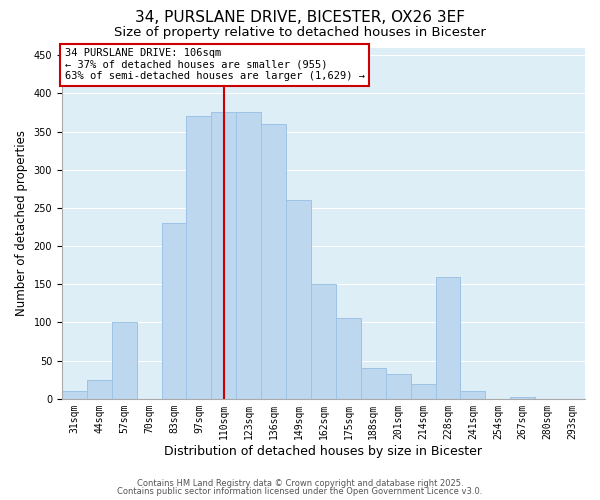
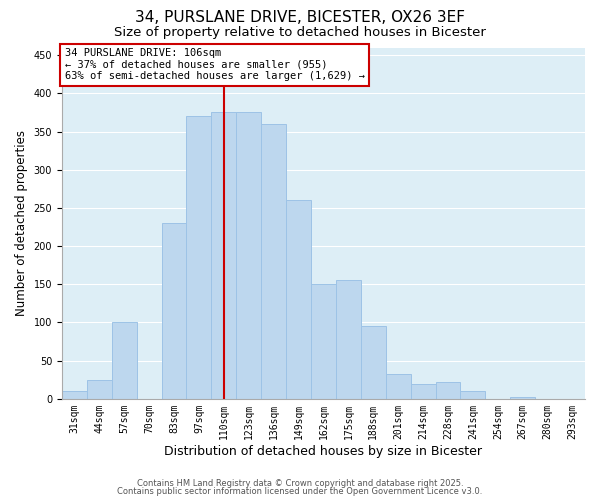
175sqm: 106 -> 155
188sqm: 40 -> 95
228sqm: 160 -> 22
